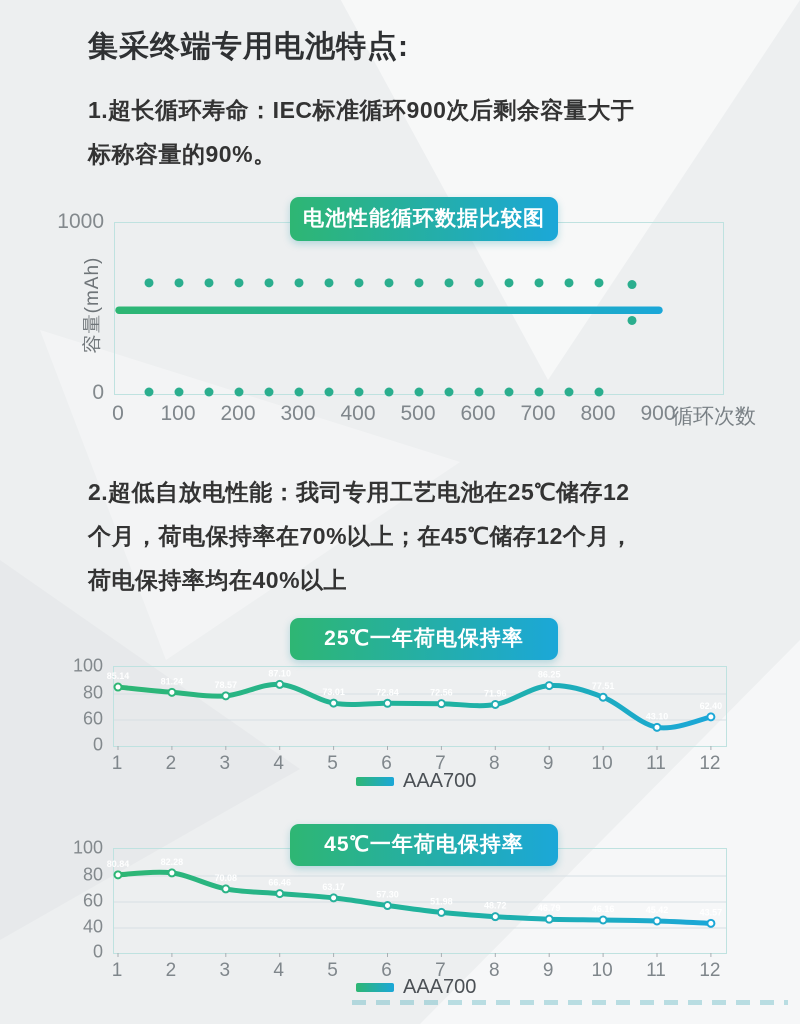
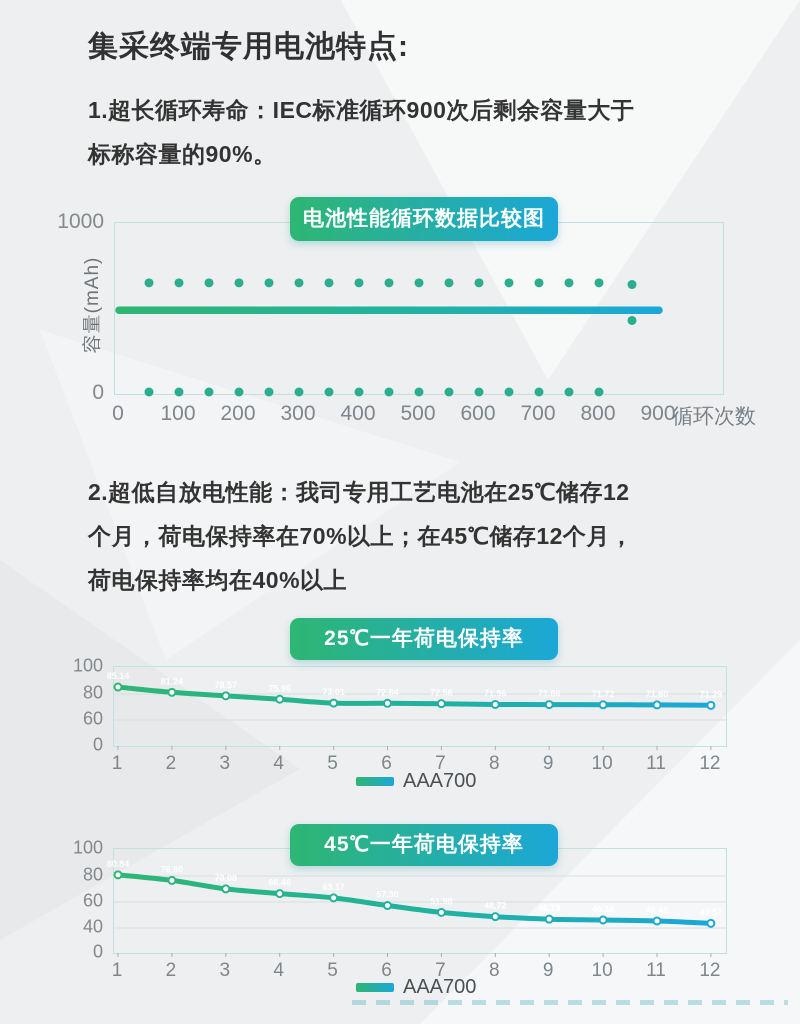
25℃一年荷电保持率/4: 87.10 -> 75.96
25℃一年荷电保持率/9: 86.25 -> 71.86
25℃一年荷电保持率/10: 77.51 -> 71.72
25℃一年荷电保持率/11: 43.10 -> 71.60
25℃一年荷电保持率/12: 62.40 -> 71.29
45℃一年荷电保持率/2: 82.28 -> 76.60
